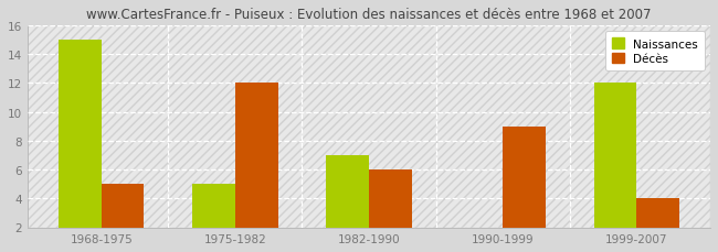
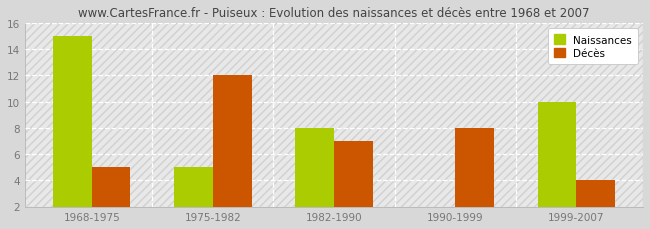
Naissances/1982-1990: 7 -> 8
Décès/1982-1990: 6 -> 7
Décès/1990-1999: 9 -> 8
Naissances/1999-2007: 12 -> 10
